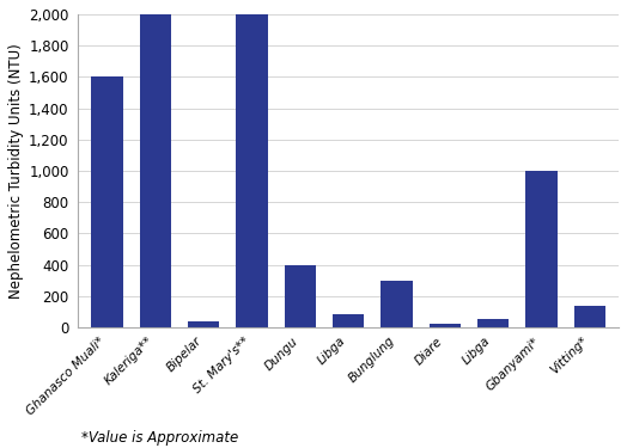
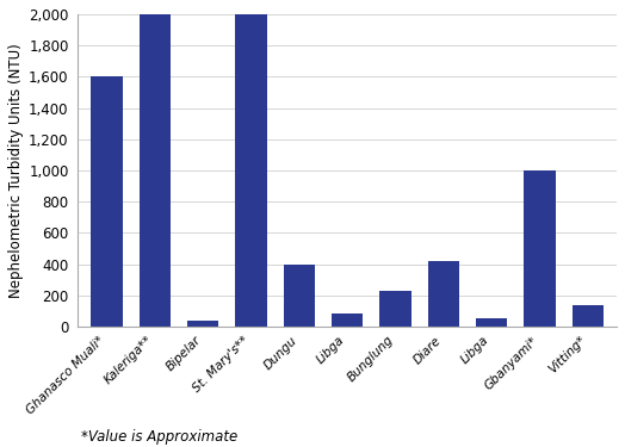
Bunglung: 300 -> 230
Diare: 20 -> 420
